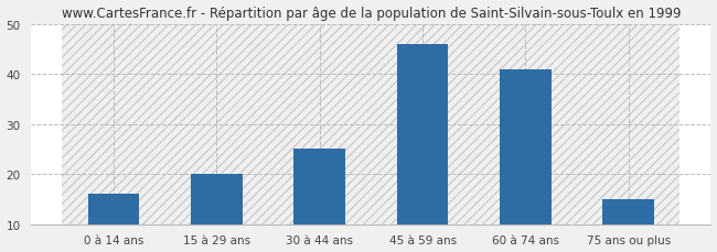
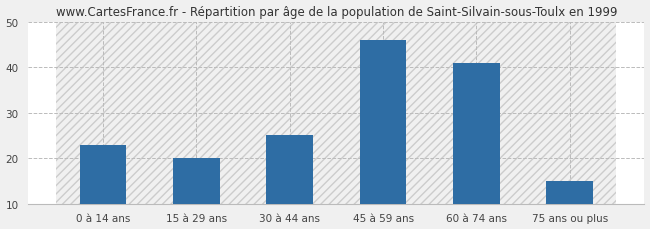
0 à 14 ans: 16 -> 23
